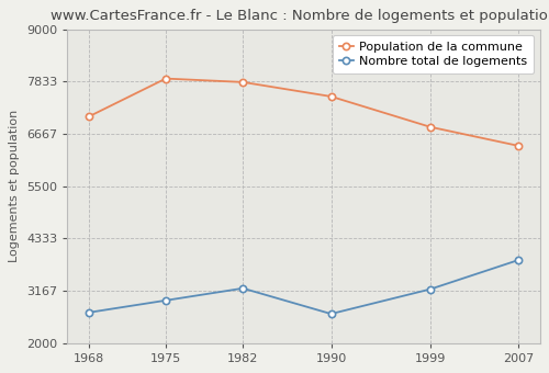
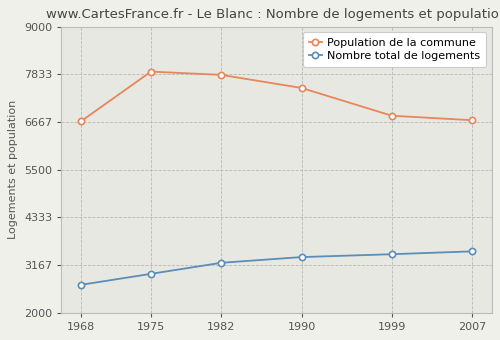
Population de la commune/1968: 7050 -> 6680
Nombre total de logements/1990: 2650 -> 3360
Nombre total de logements/1999: 3200 -> 3430
Nombre total de logements/2007: 3850 -> 3500
Population de la commune/2007: 6400 -> 6710
